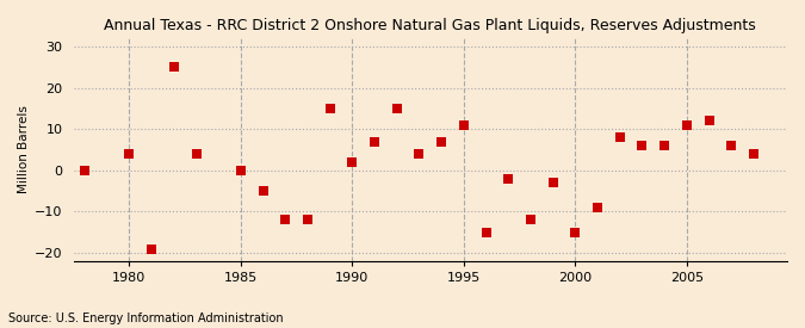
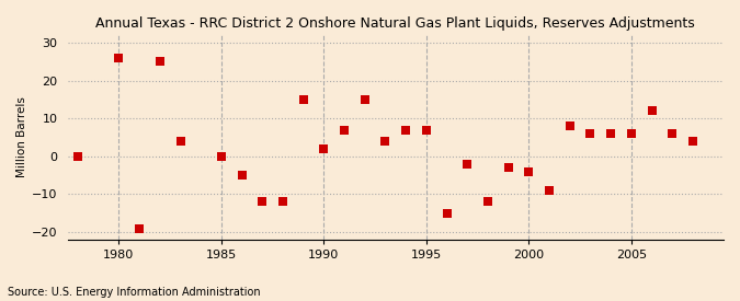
1980: 4 -> 26
1995: 11 -> 7
2000: -15 -> -4
2005: 11 -> 6
